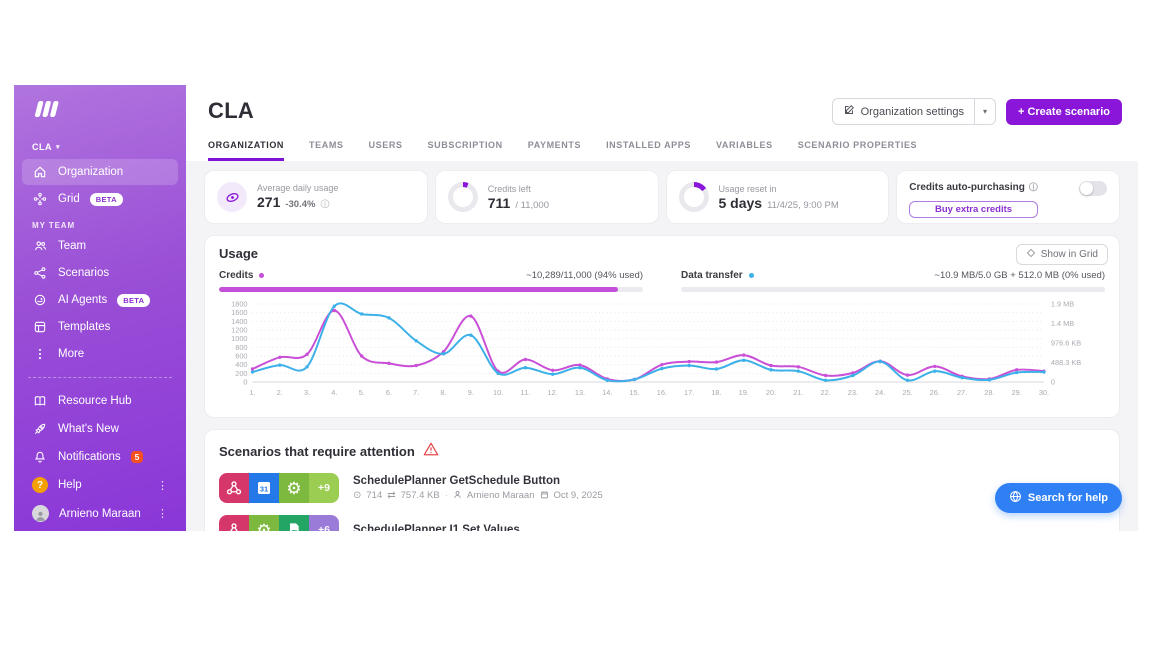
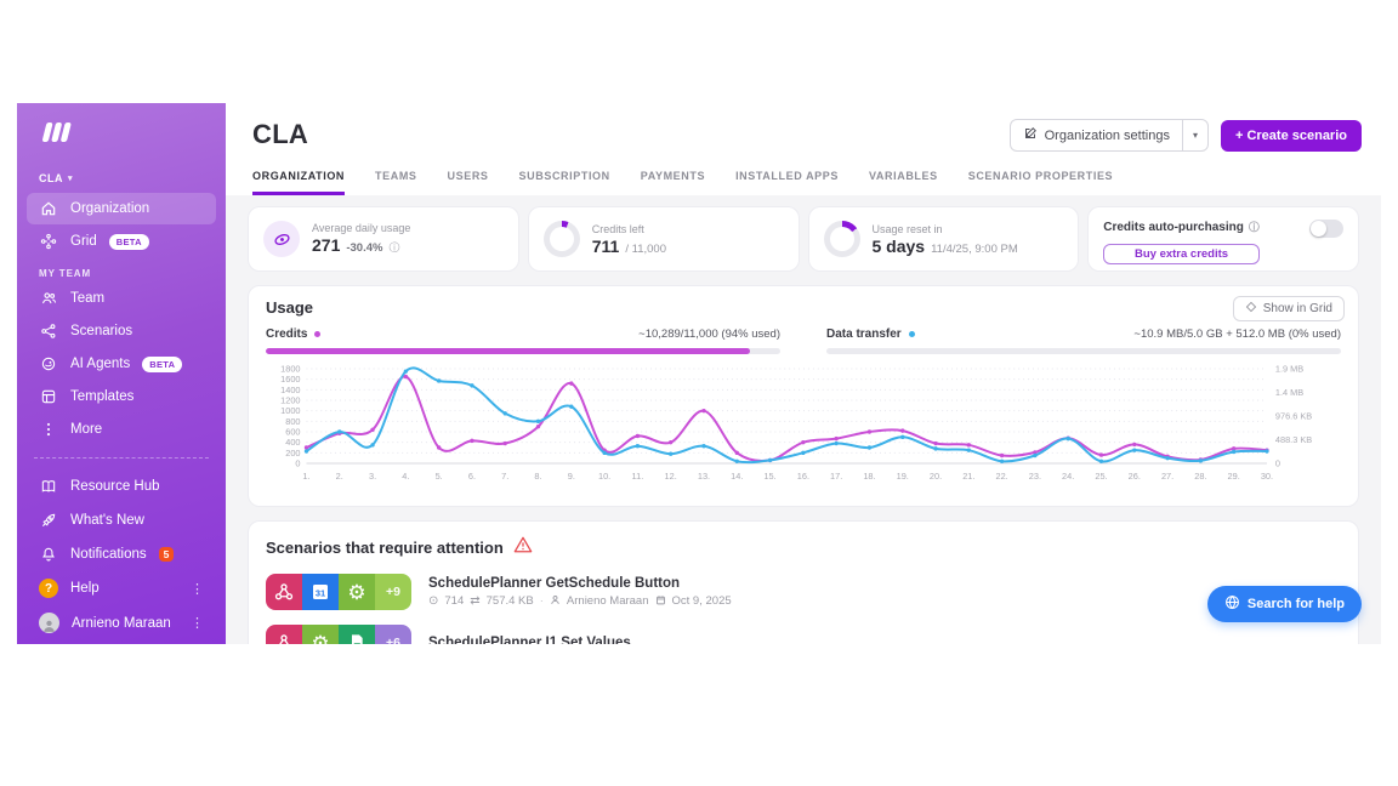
Data transfer/2.: 400 -> 600
Credits/5.: 600 -> 300
Data transfer/8.: 600 -> 800
Credits/12.: 300 -> 400
Credits/13.: 400 -> 1000
Credits/14.: 100 -> 200
Data transfer/16.: 300 -> 200
Credits/18.: 500 -> 600
